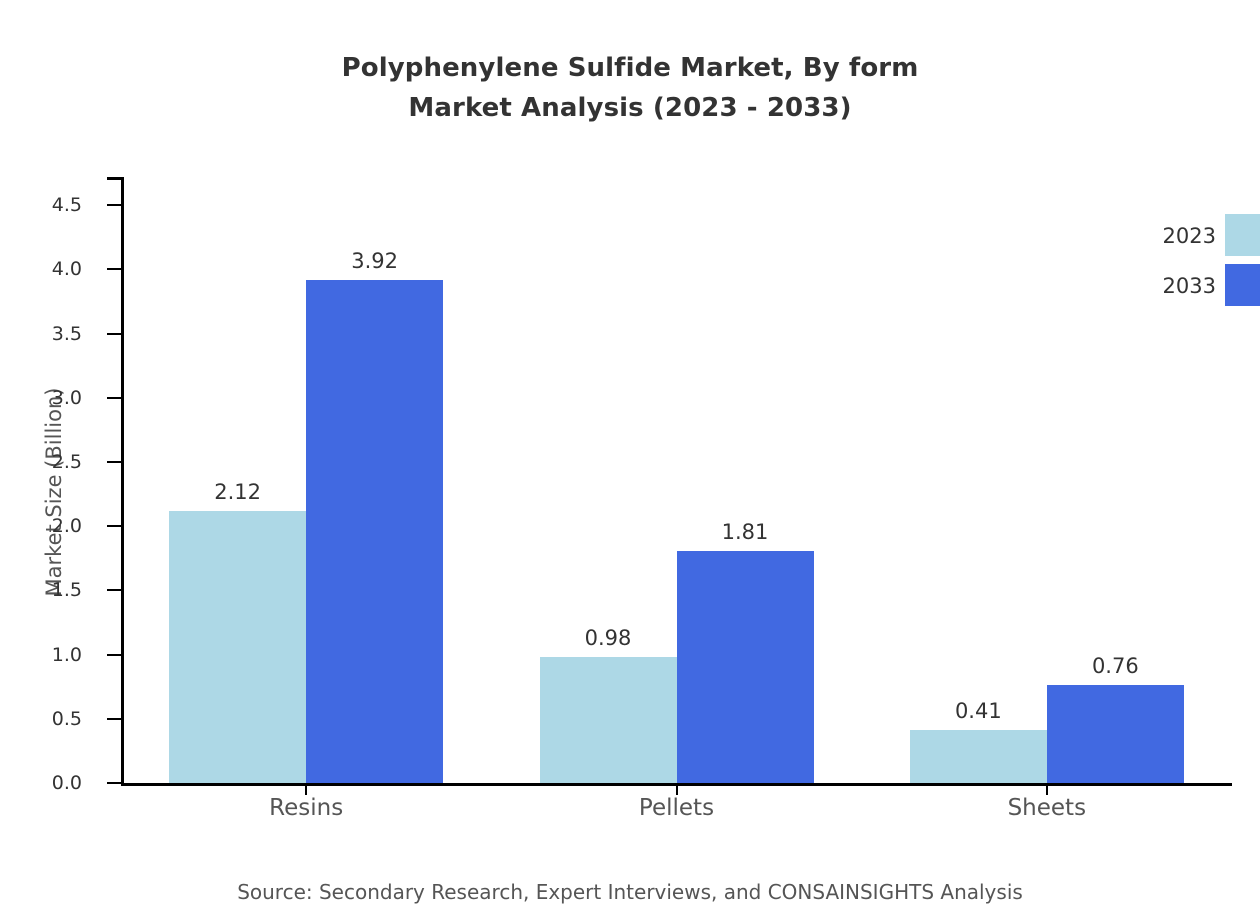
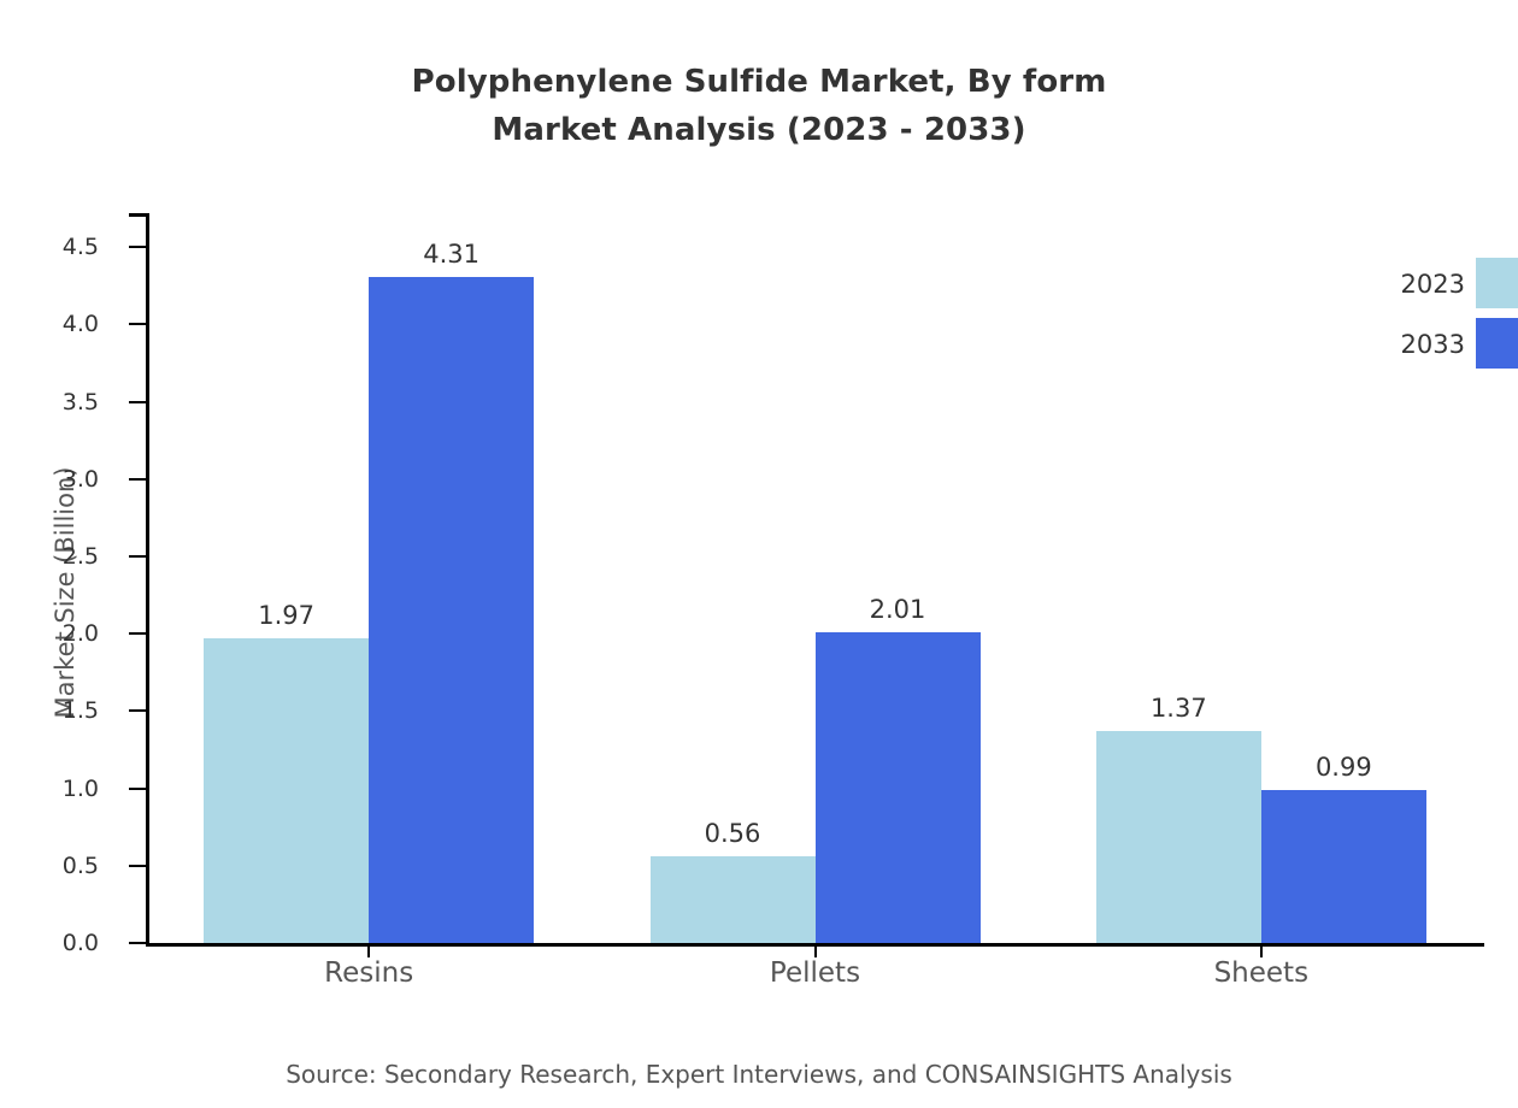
2023/Resins: 2.12 -> 1.97
2033/Resins: 3.92 -> 4.31
2023/Pellets: 0.98 -> 0.56
2033/Pellets: 1.81 -> 2.01
2023/Sheets: 0.41 -> 1.37
2033/Sheets: 0.76 -> 0.99
